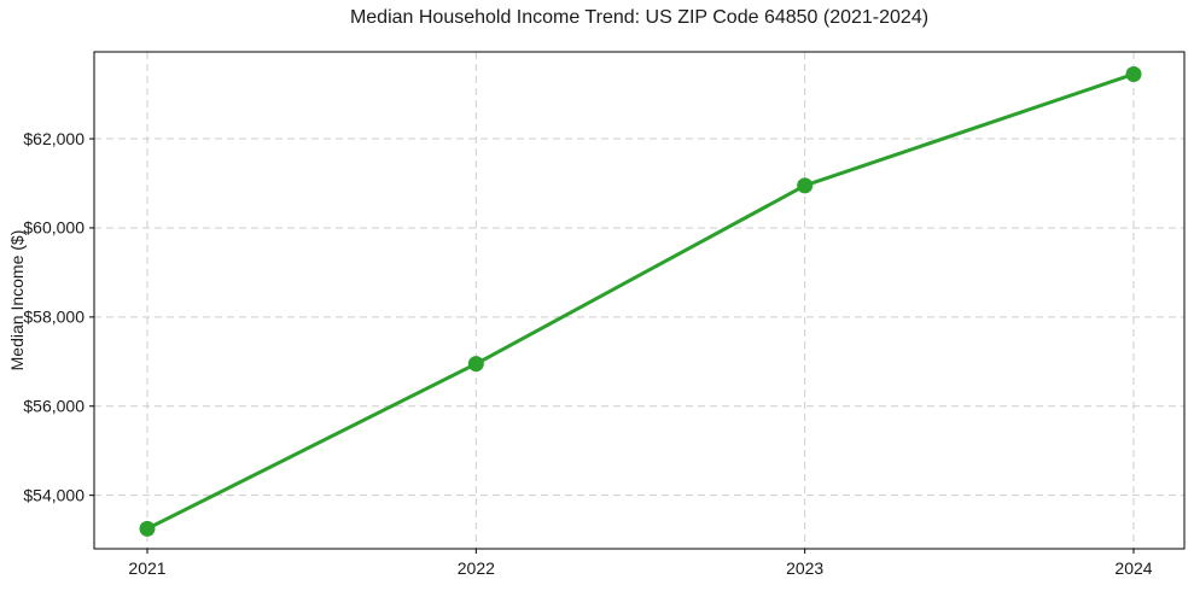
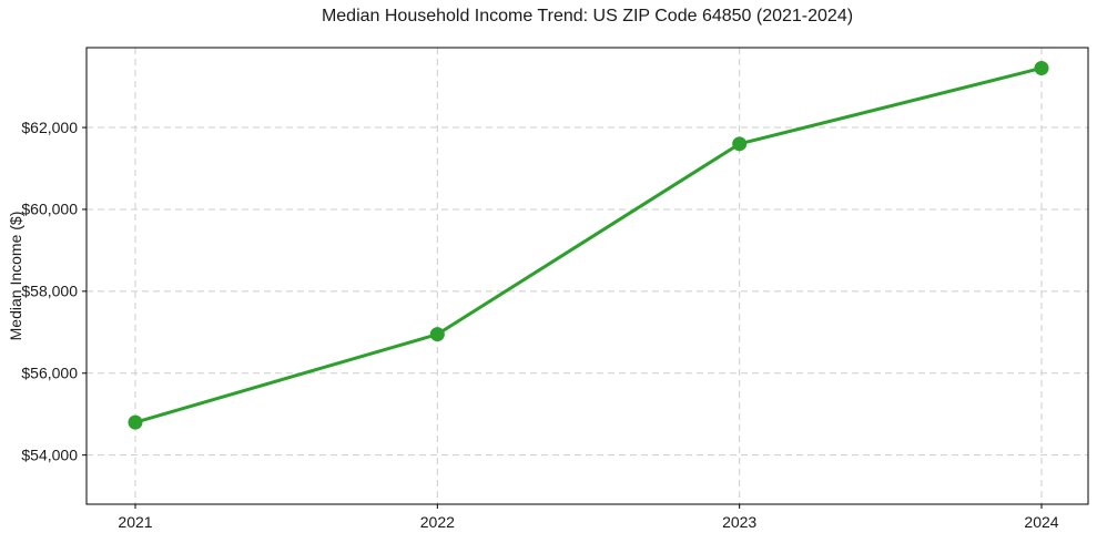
2021: $53200 -> $54800
2023: $61000 -> $61600
